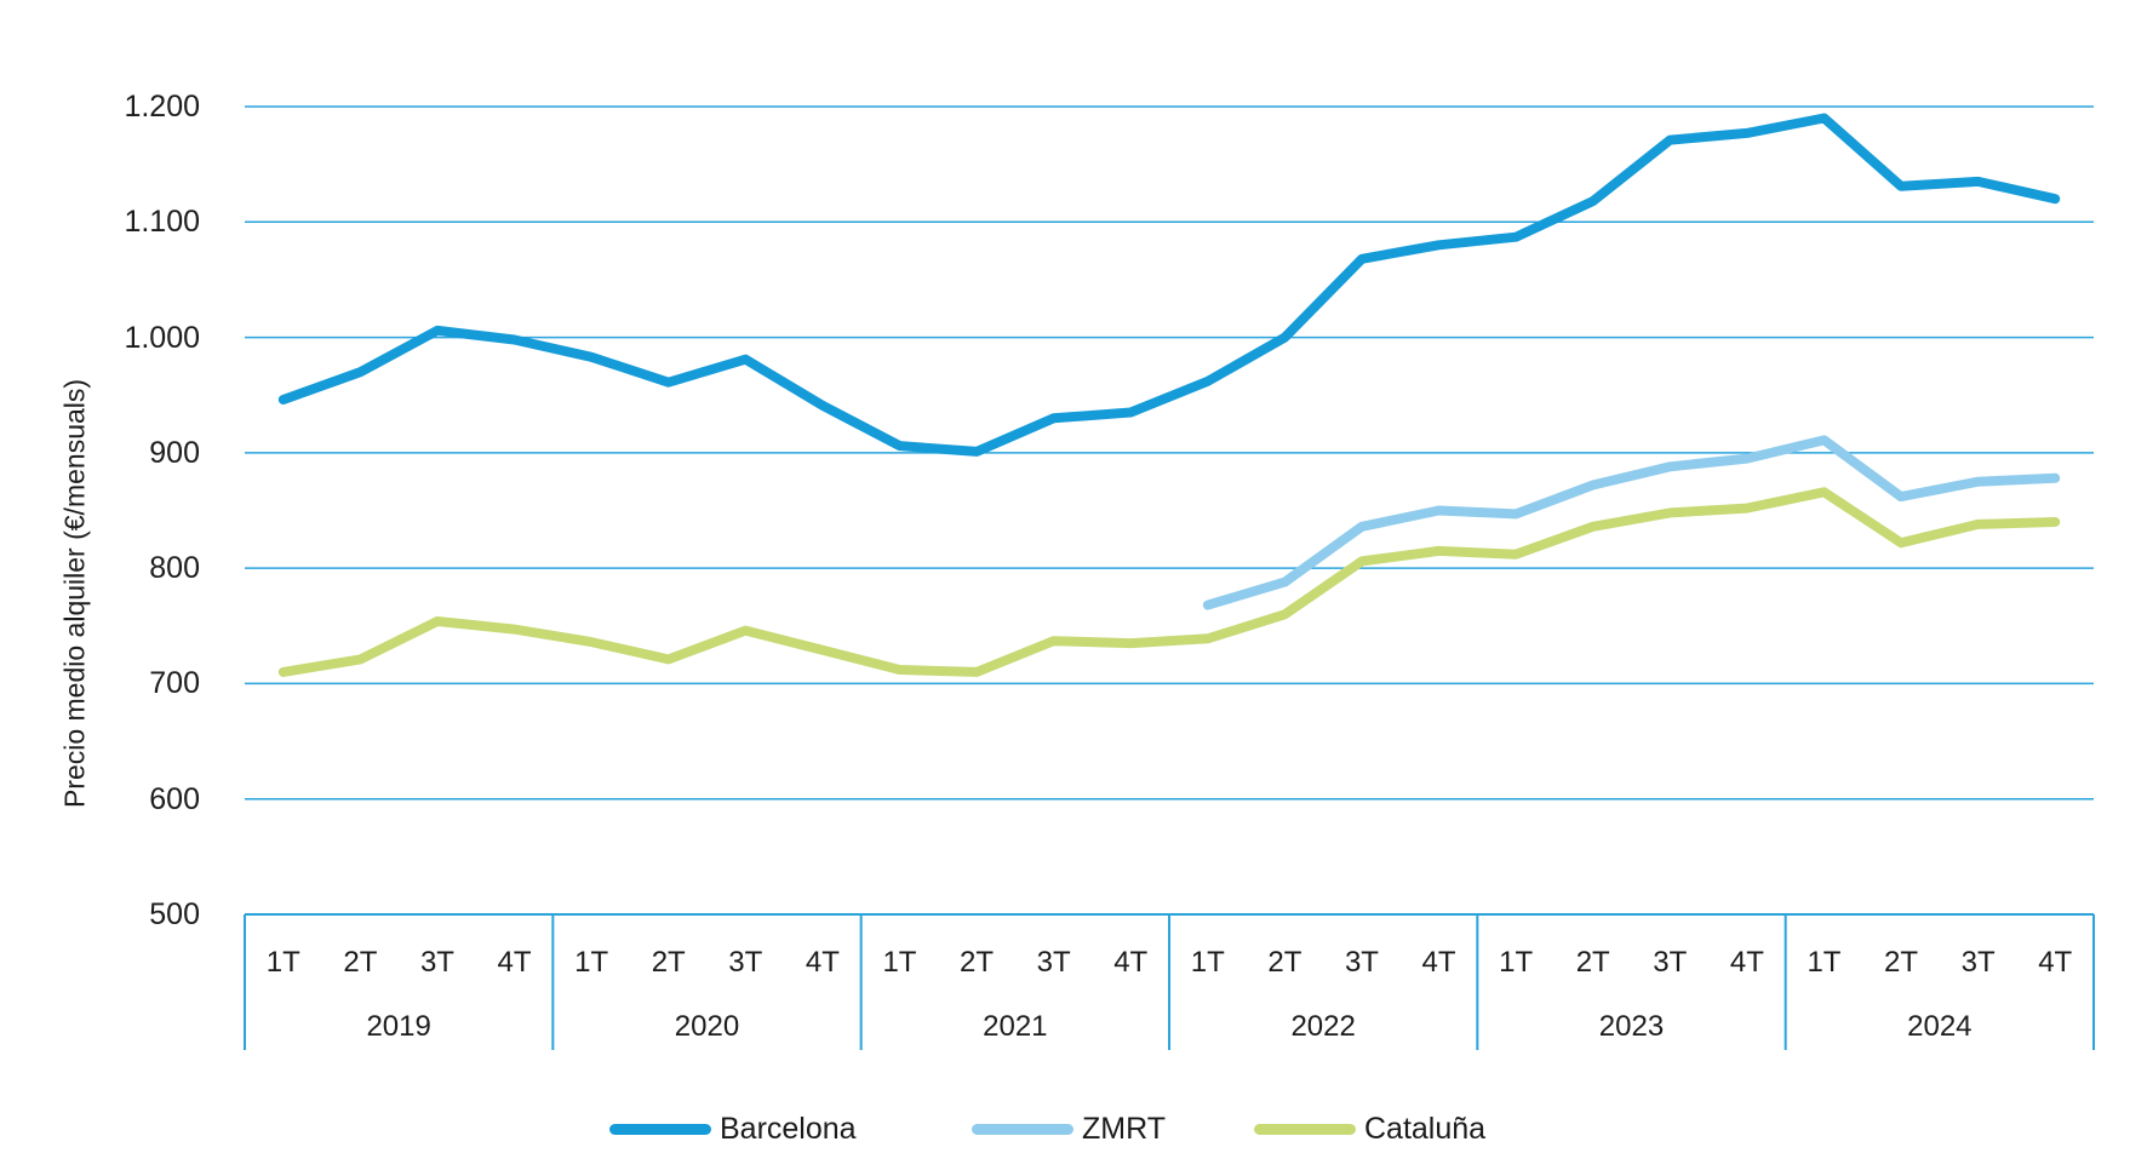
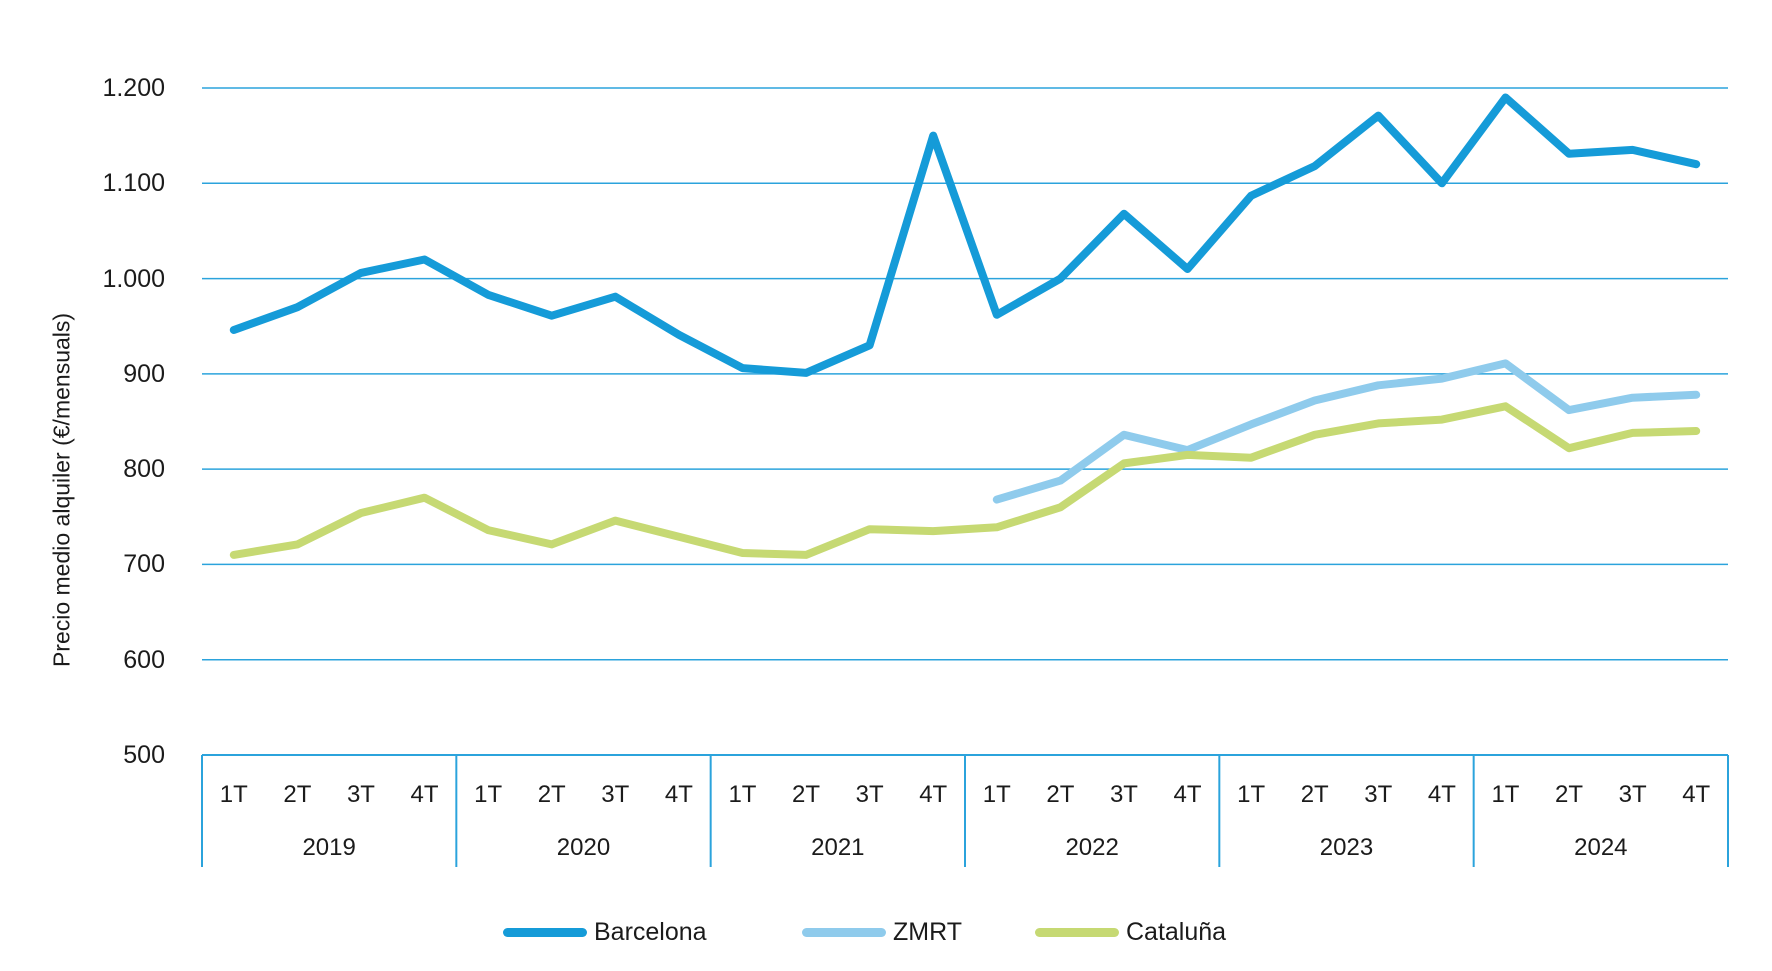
Barcelona/4T 2019: 1000 -> 1020
Cataluña/4T 2019: 750 -> 770
Barcelona/4T 2021: 940 -> 1150
Barcelona/4T 2022: 1080 -> 1010
ZMRT/4T 2022: 850 -> 820
Barcelona/4T 2023: 1180 -> 1100
